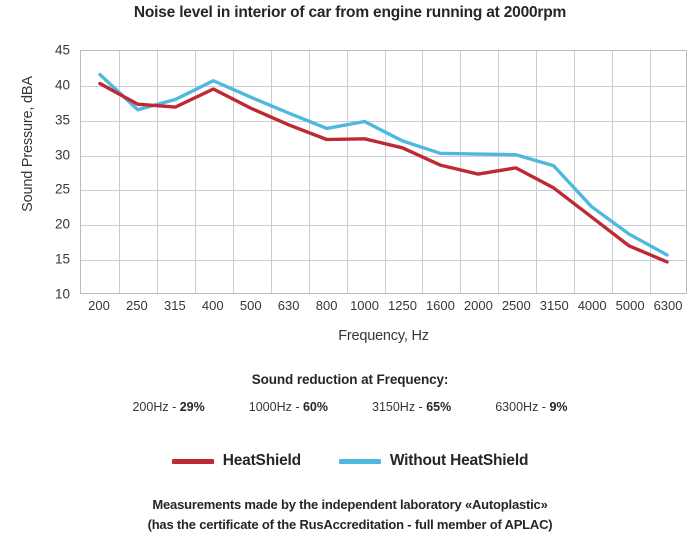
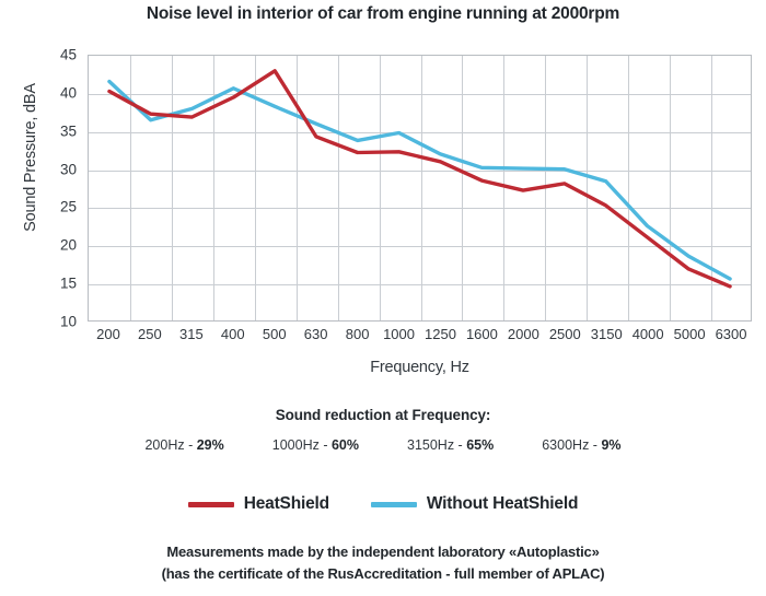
HeatShield/500: 37 -> 43
